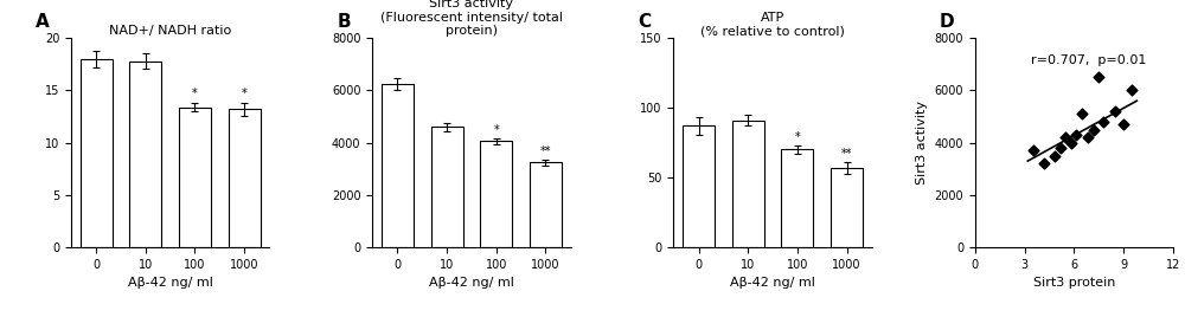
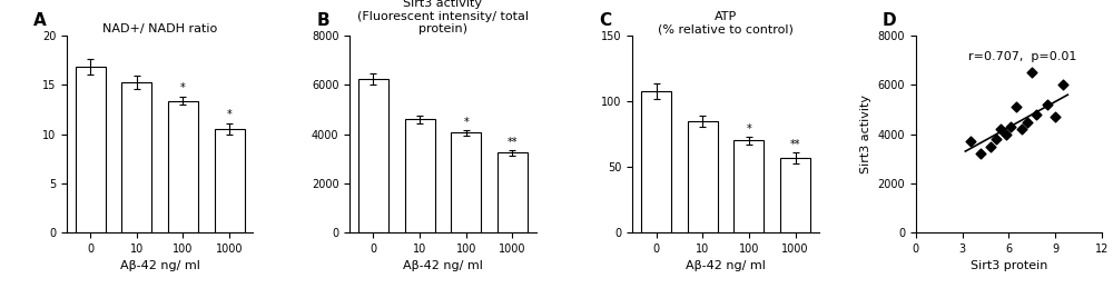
NAD+/ NADH ratio/0: 18.0 -> 16.9
NAD+/ NADH ratio/10: 17.8 -> 15.3
NAD+/ NADH ratio/1000: 13.2 -> 10.5
ATP (% relative to control)/0: 87 -> 108
ATP (% relative to control)/10: 91 -> 85
